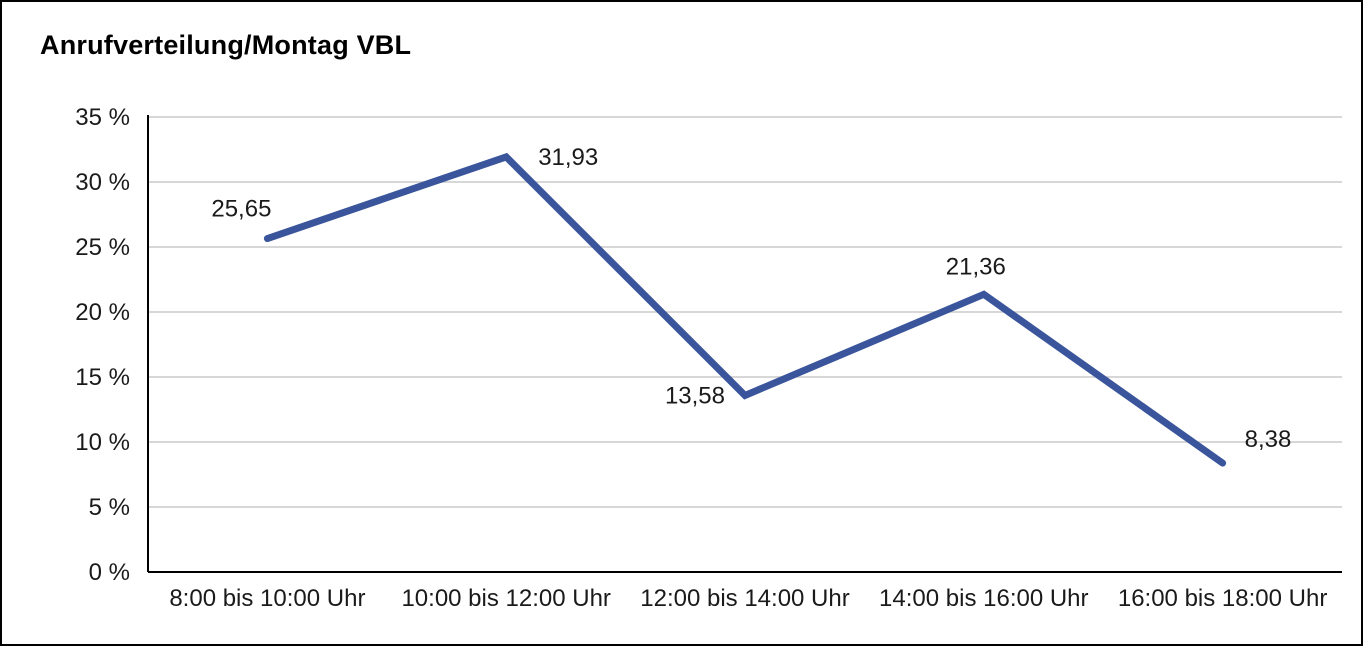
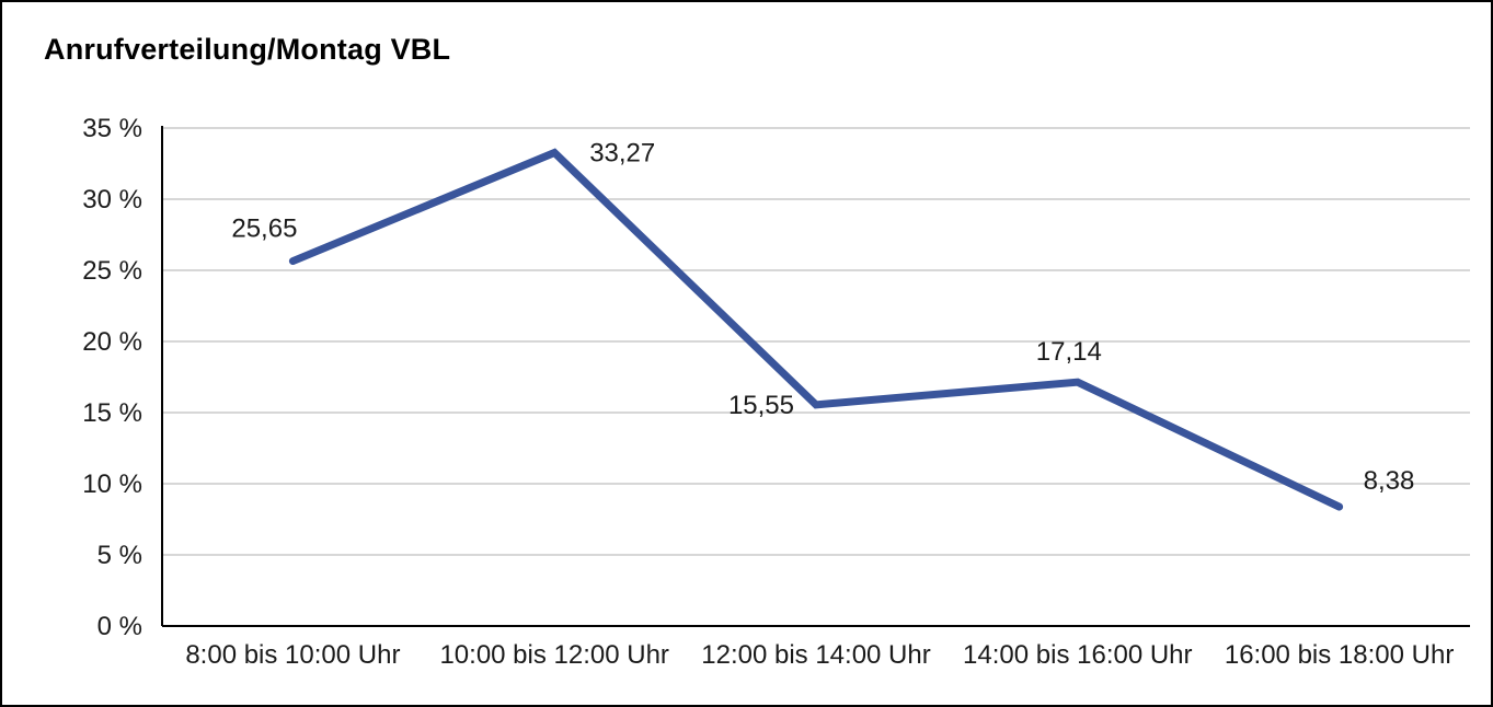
10:00 bis 12:00 Uhr: 31,93 -> 33,27
12:00 bis 14:00 Uhr: 13,58 -> 15,55
14:00 bis 16:00 Uhr: 21,36 -> 17,14
